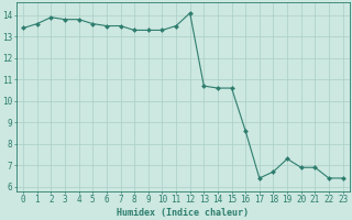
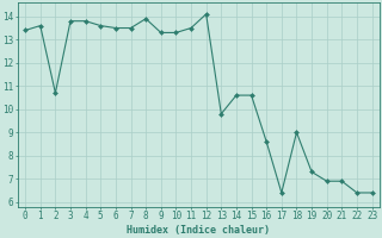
2: 13.9 -> 10.7
8: 13.3 -> 13.9
13: 10.7 -> 9.8
18: 6.7 -> 9.0
